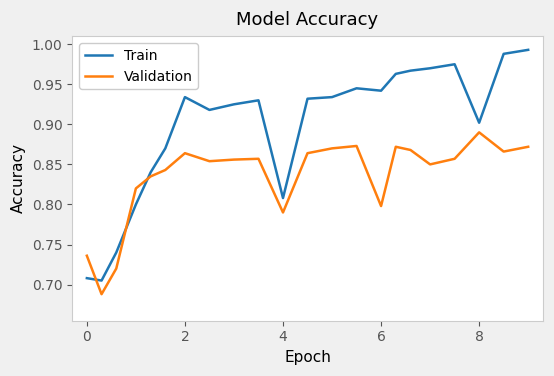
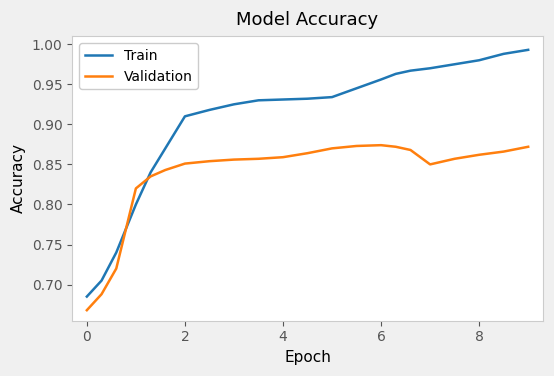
Train/0: 0.708 -> 0.685
Validation/0: 0.736 -> 0.668
Train/2: 0.934 -> 0.910
Validation/2: 0.864 -> 0.851
Train/4: 0.808 -> 0.931
Validation/4: 0.790 -> 0.859
Train/6: 0.942 -> 0.956
Validation/6: 0.798 -> 0.874
Train/8: 0.902 -> 0.980
Validation/8: 0.890 -> 0.862
